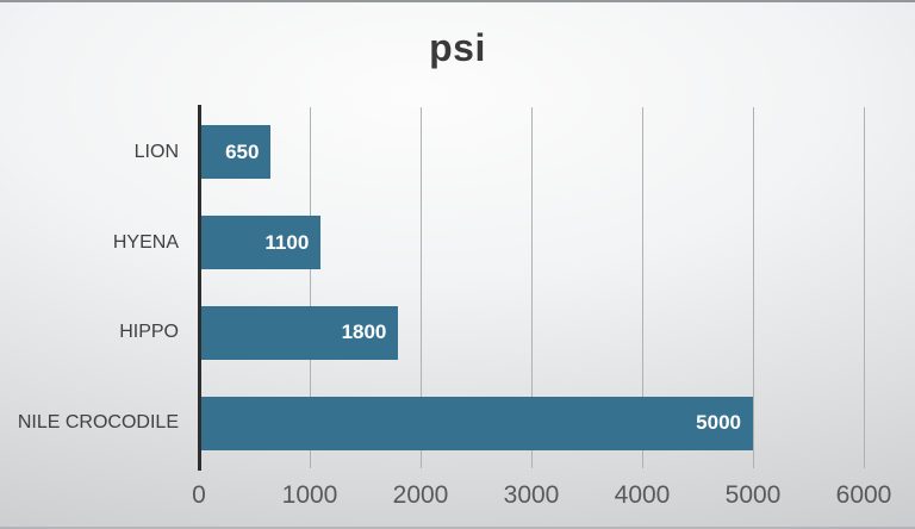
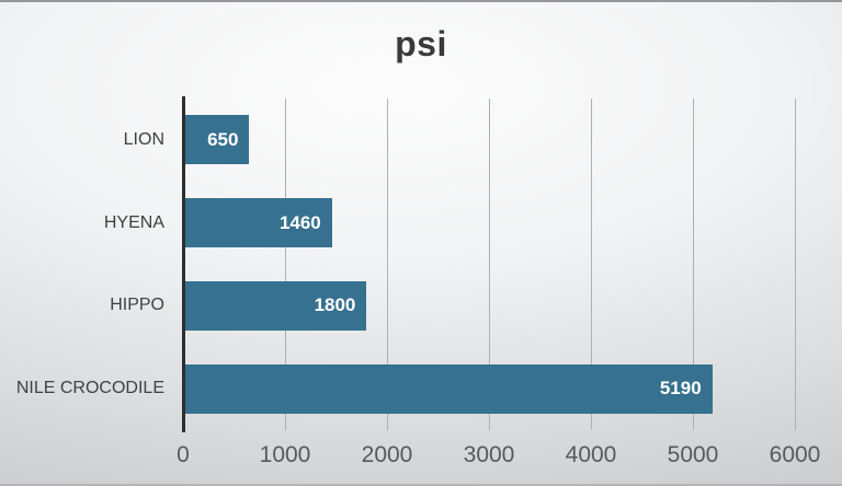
HYENA: 1100 -> 1460
NILE CROCODILE: 5000 -> 5190
